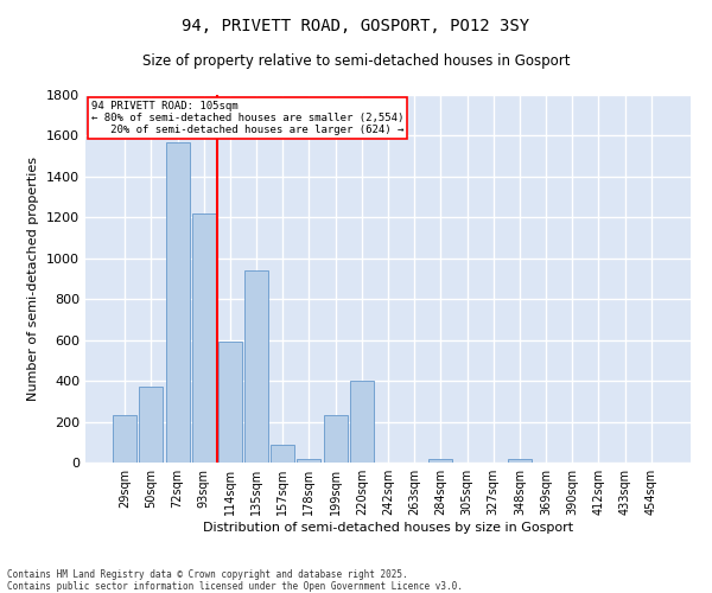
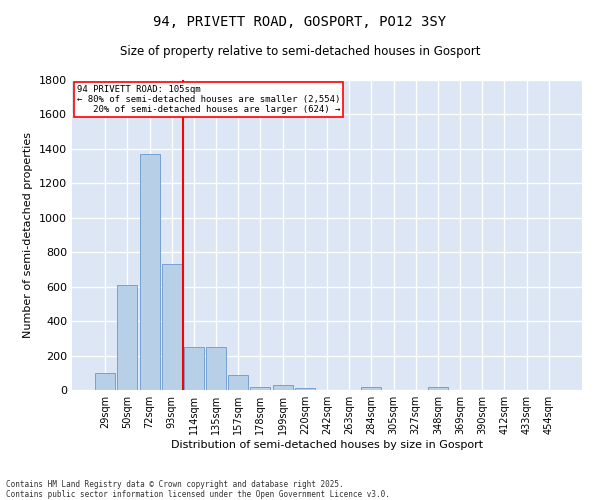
29sqm: 230 -> 100
50sqm: 370 -> 610
72sqm: 1570 -> 1370
93sqm: 1220 -> 730
114sqm: 590 -> 250
135sqm: 940 -> 250
199sqm: 230 -> 30
220sqm: 400 -> 10
